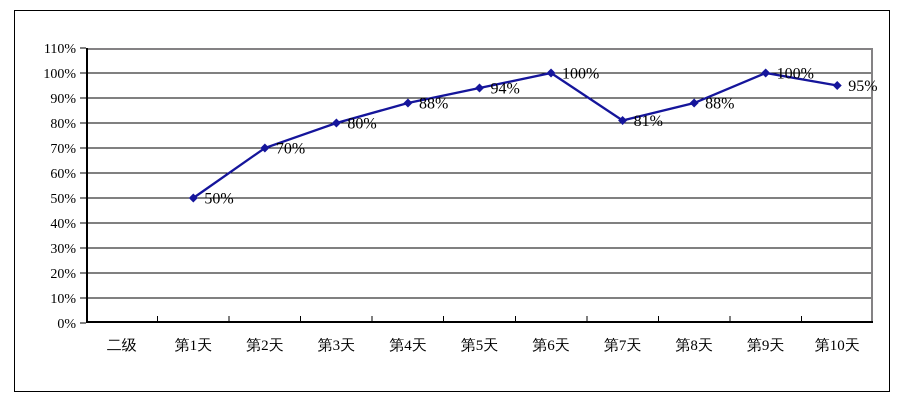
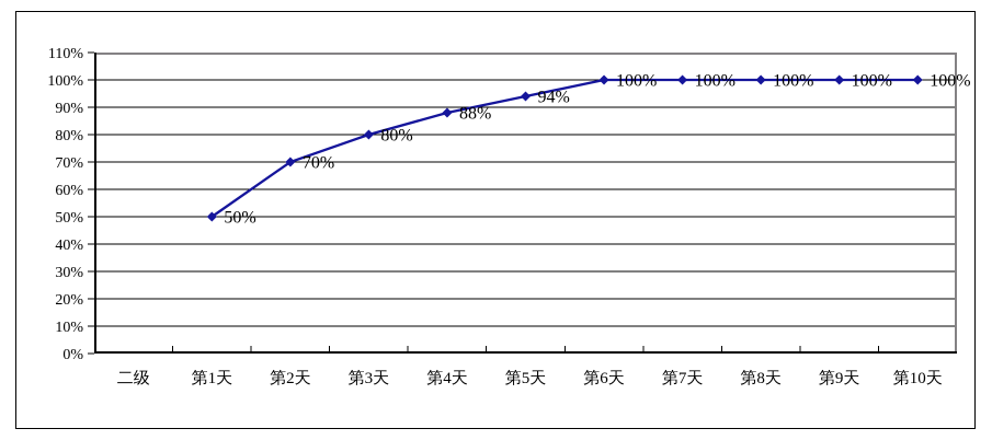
第7天: 81% -> 100%
第8天: 88% -> 100%
第10天: 95% -> 100%
